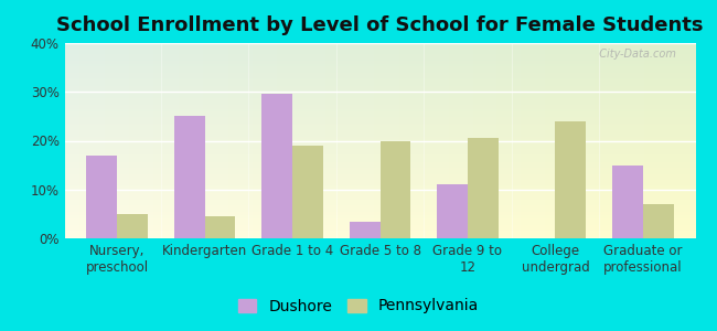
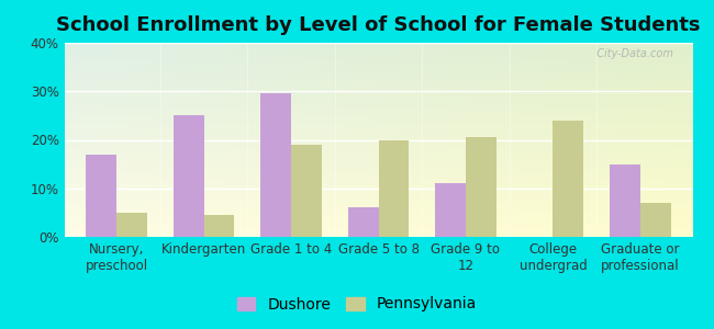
Dushore/Grade 5 to 8: 3.5% -> 6.0%
